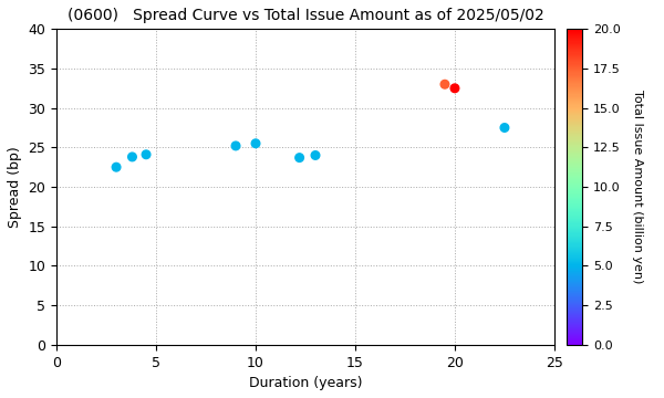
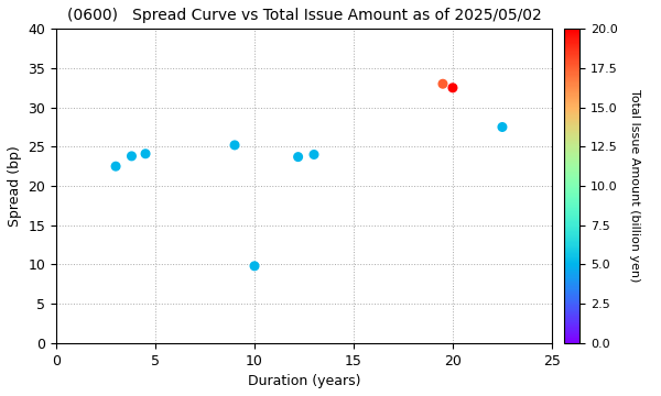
10: 25.5 -> 9.8
